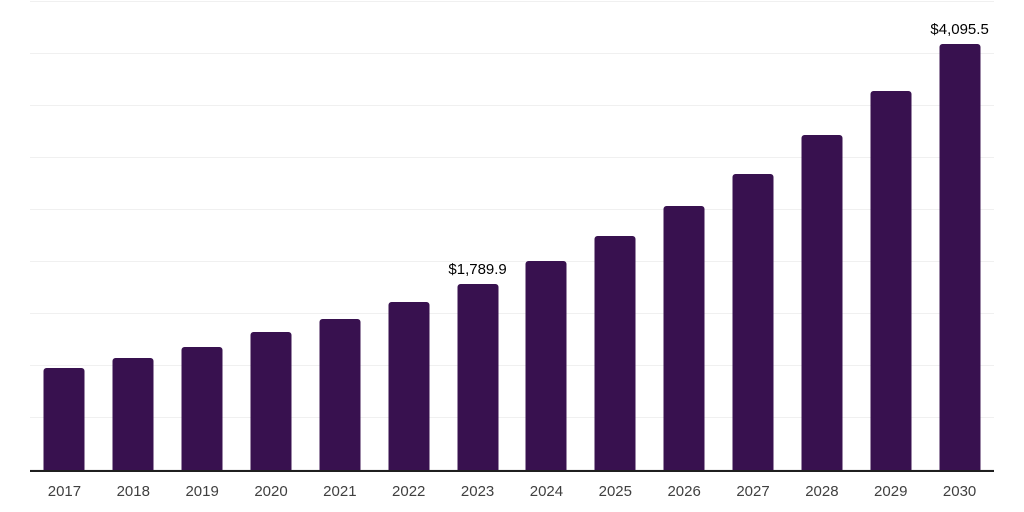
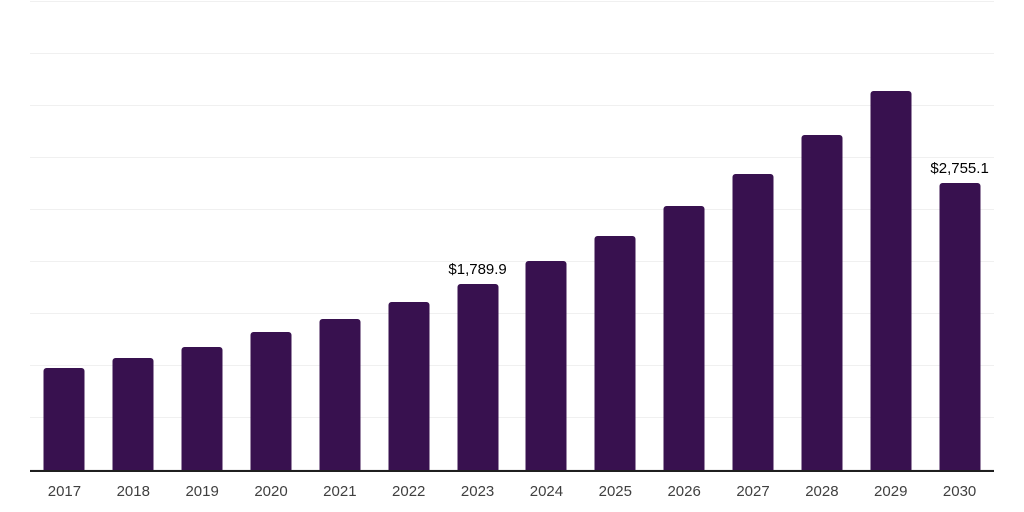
2030: $4,095.5 -> $2,755.1
